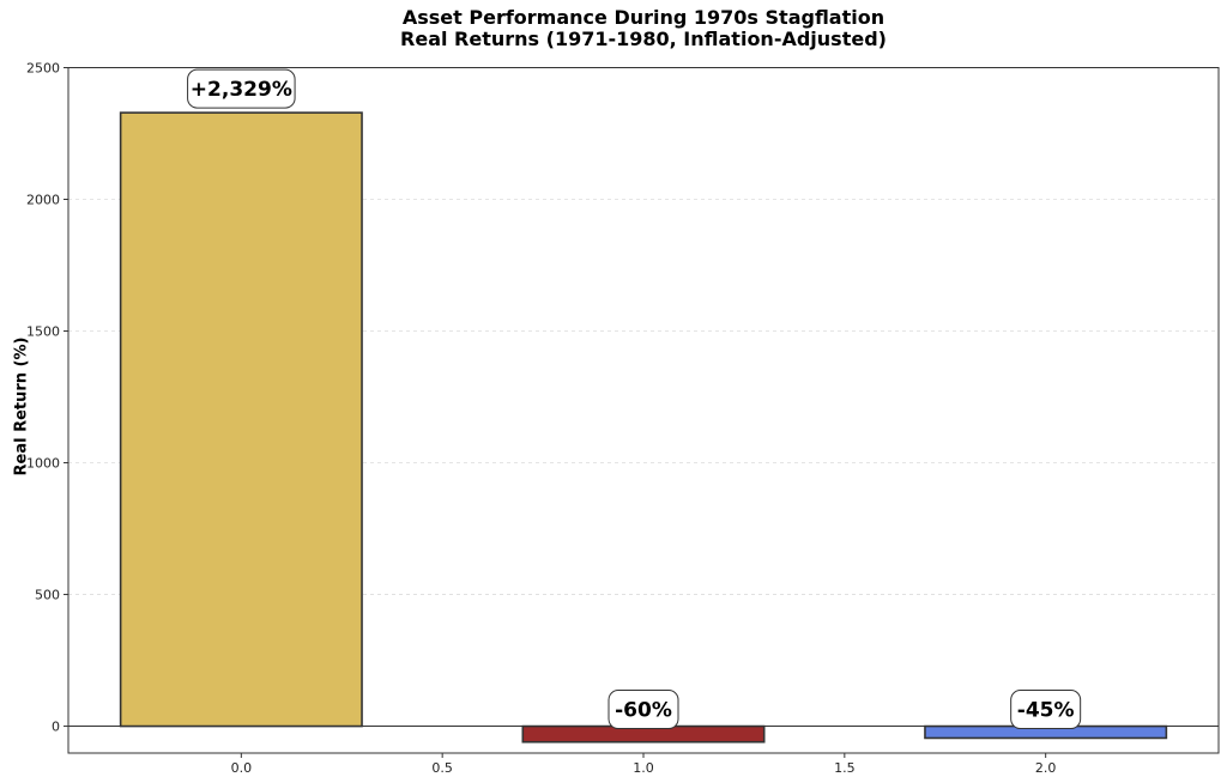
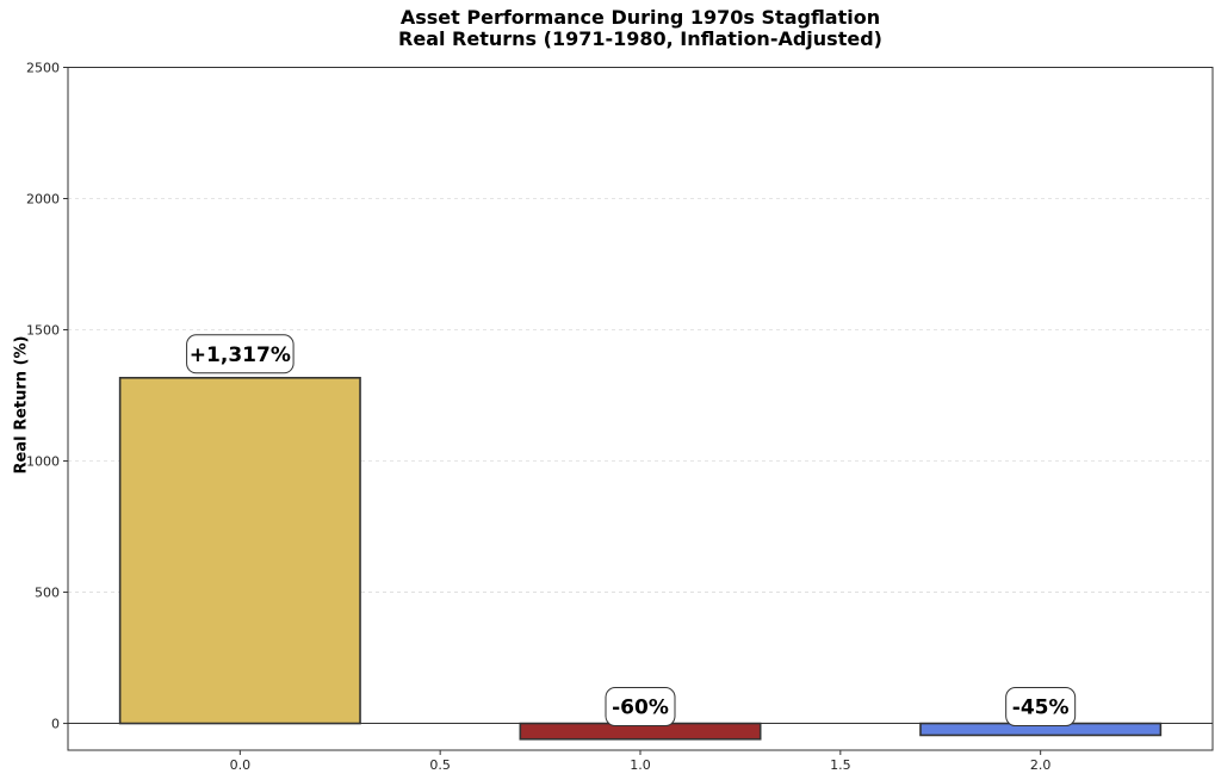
0.0: +2,329% -> +1,317%
